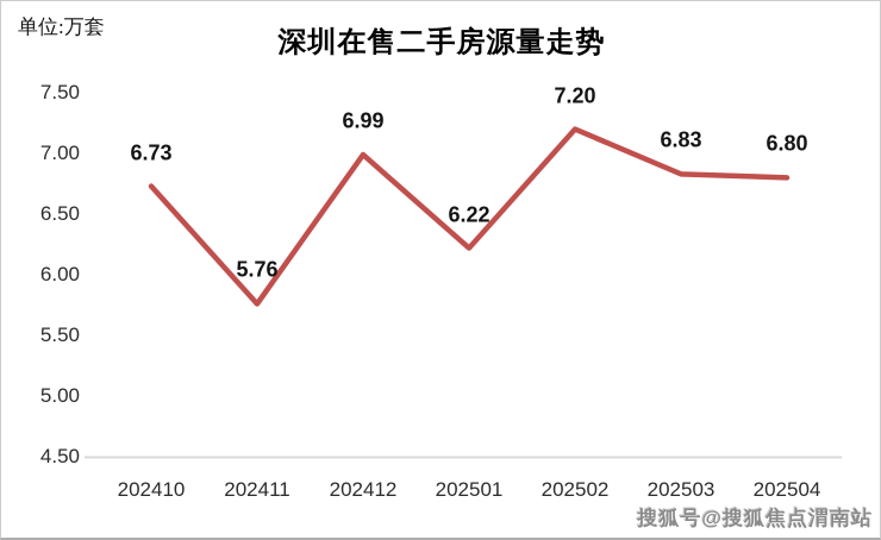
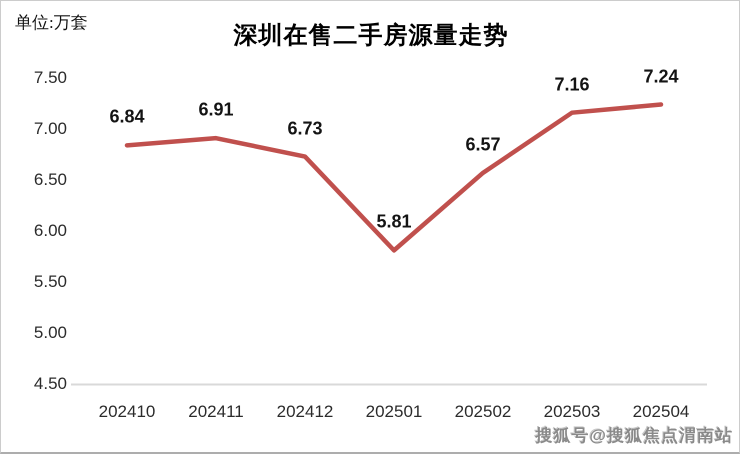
202410: 6.73 -> 6.84
202411: 5.76 -> 6.91
202412: 6.99 -> 6.73
202501: 6.22 -> 5.81
202502: 7.20 -> 6.57
202503: 6.83 -> 7.16
202504: 6.80 -> 7.24
